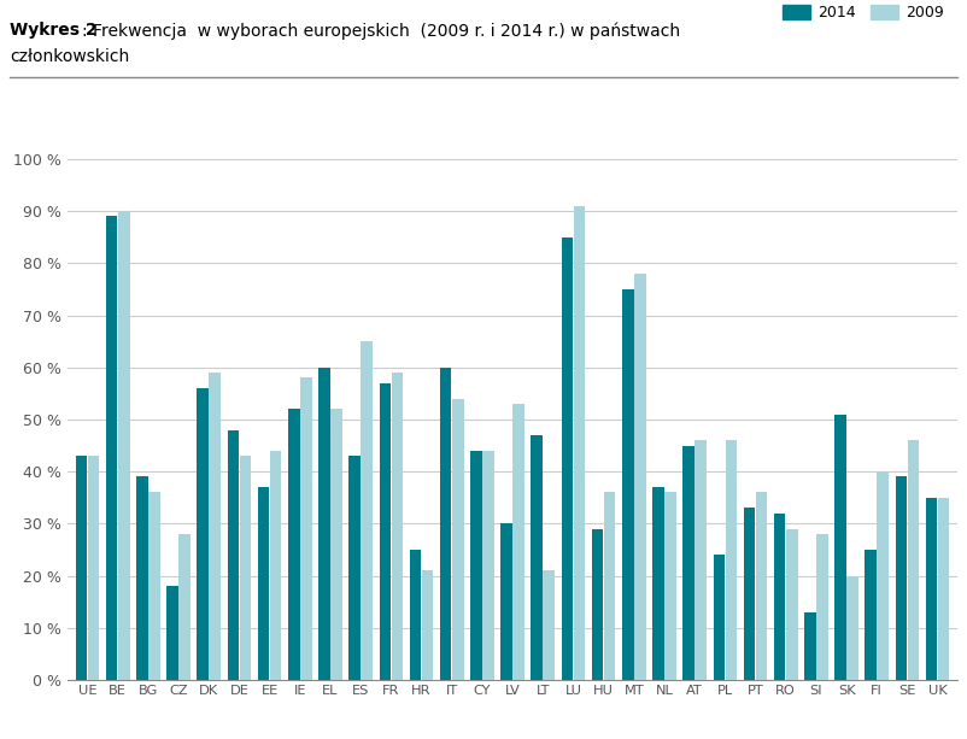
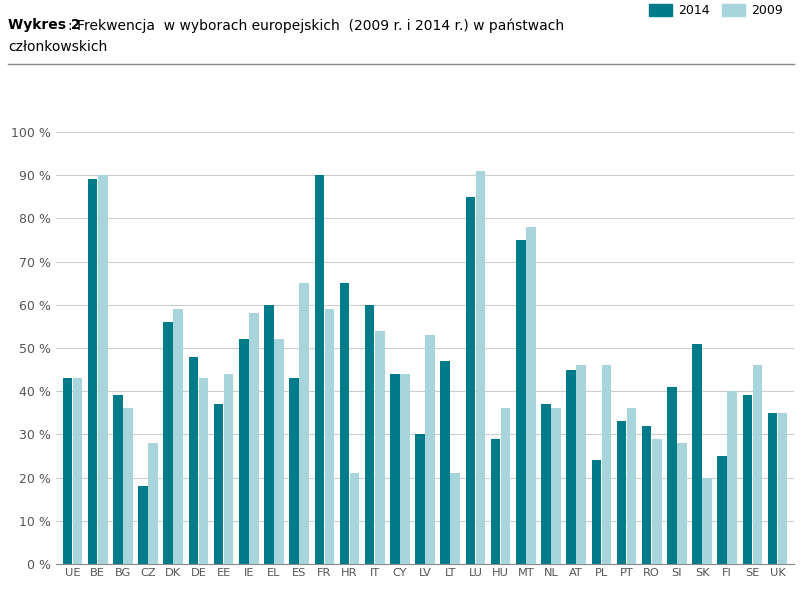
2014/FR: 57 % -> 90 %
2014/HR: 25 % -> 65 %
2014/SI: 13 % -> 41 %
